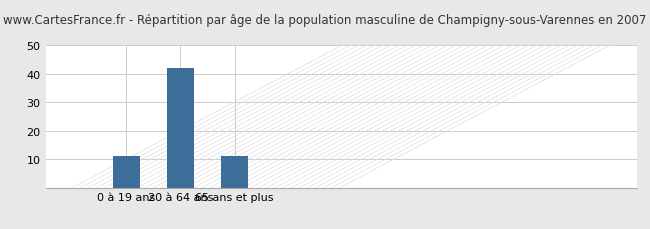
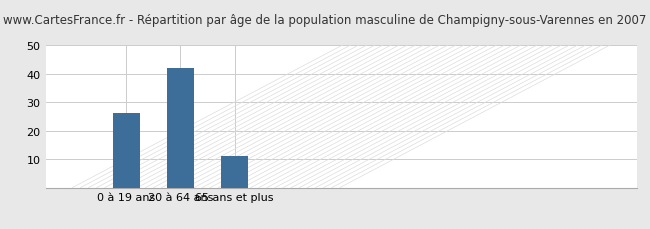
0 à 19 ans: 11 -> 26
